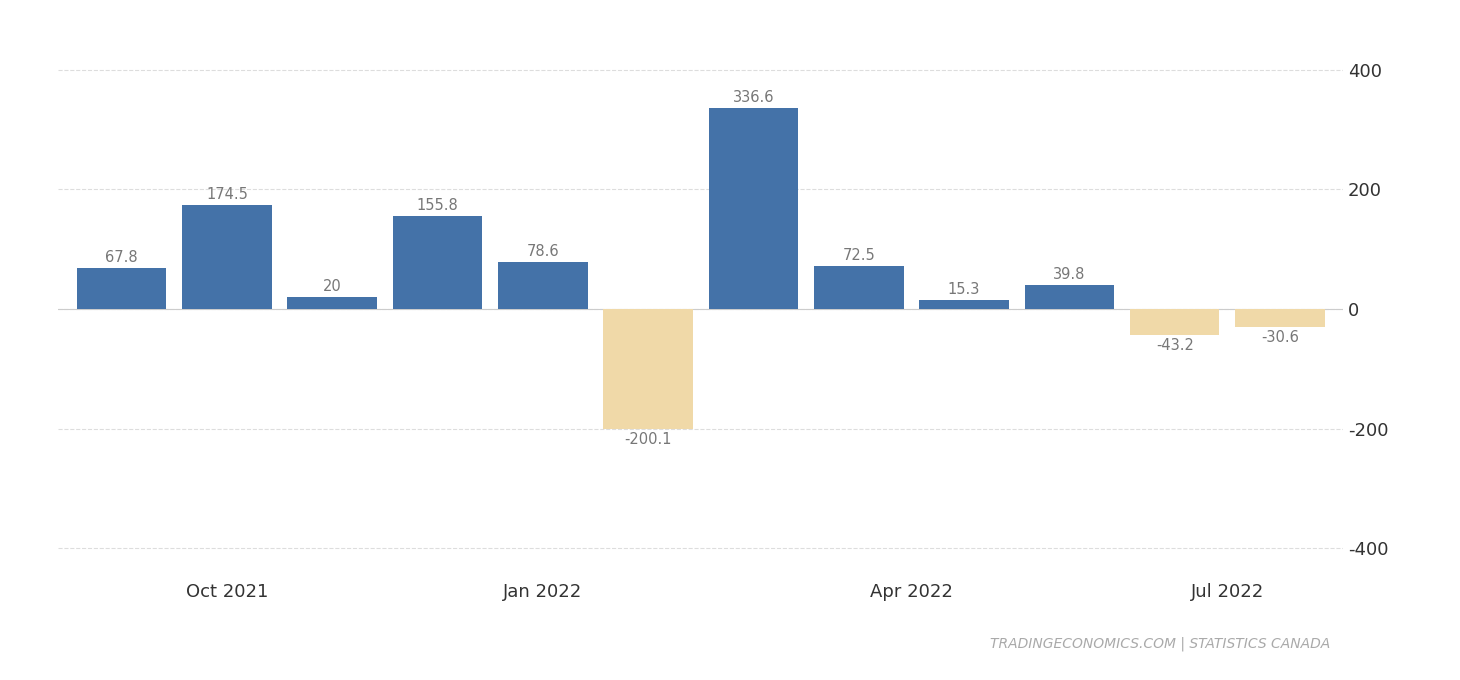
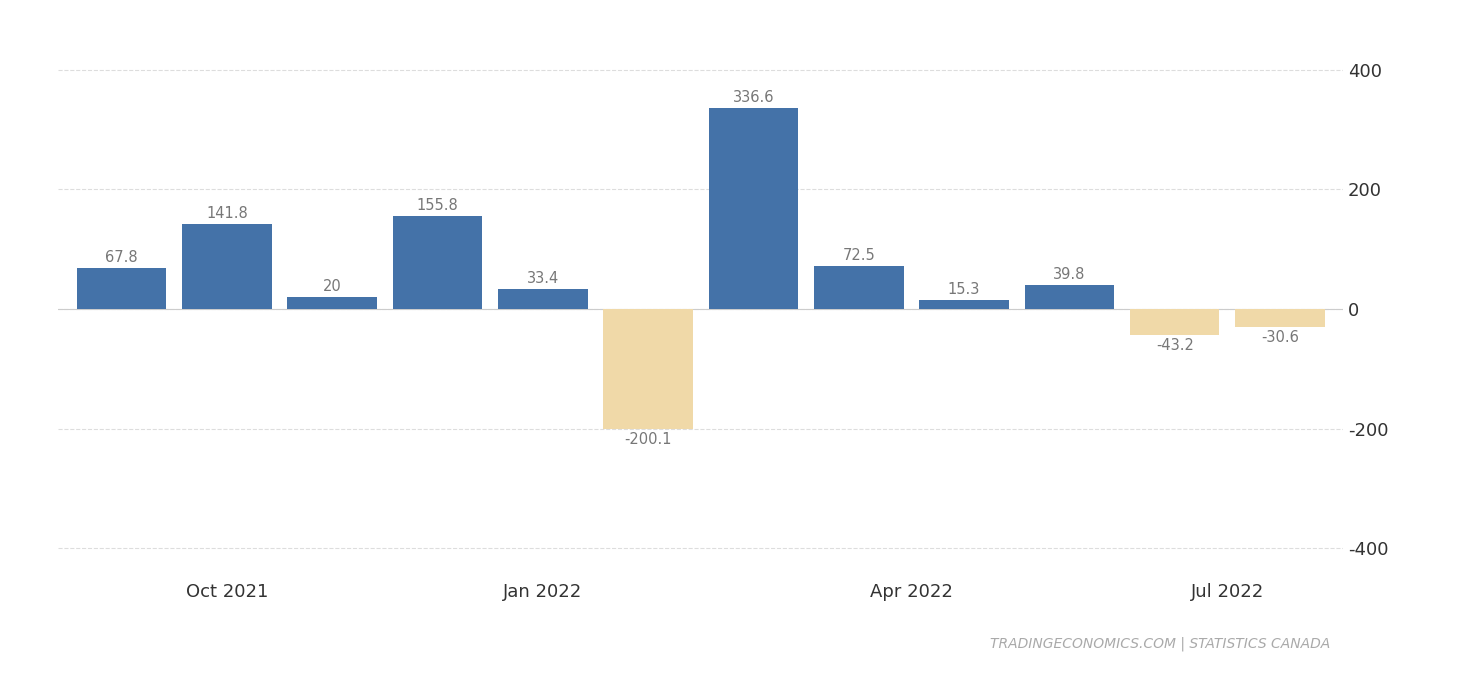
Oct 2021: 174.5 -> 141.8
Jan 2022: 78.6 -> 33.4
